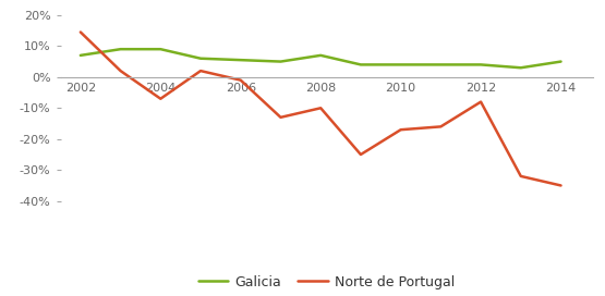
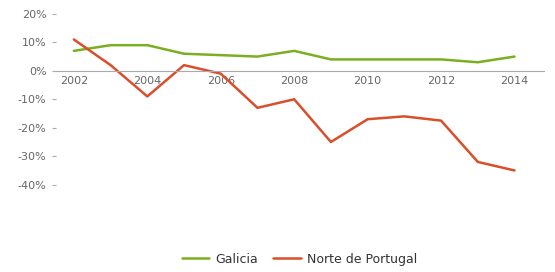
Norte de Portugal/2002: 14.5% -> 11.0%
Norte de Portugal/2004: -7.0% -> -9.0%
Norte de Portugal/2012: -8.0% -> -17.5%
